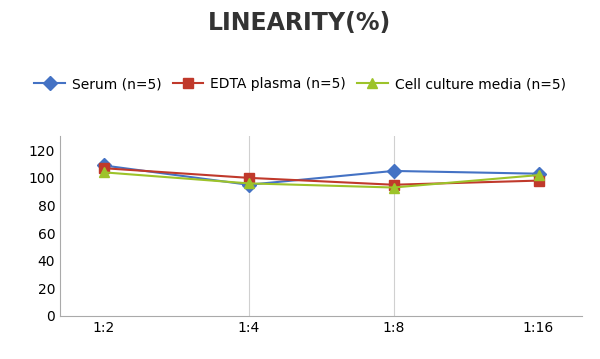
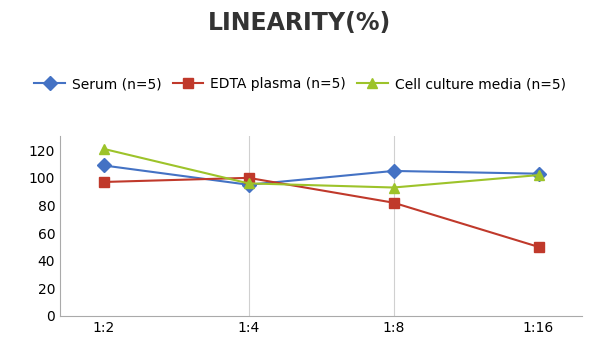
EDTA plasma (n=5)/1:2: 107 -> 97
Cell culture media (n=5)/1:2: 104 -> 121
EDTA plasma (n=5)/1:8: 95 -> 82
EDTA plasma (n=5)/1:16: 98 -> 50
